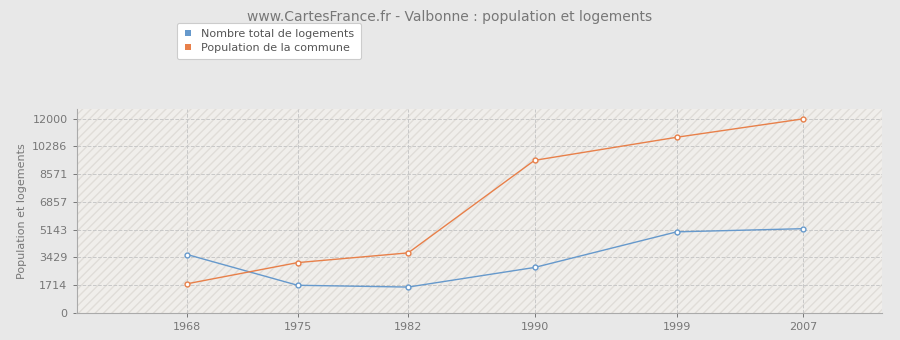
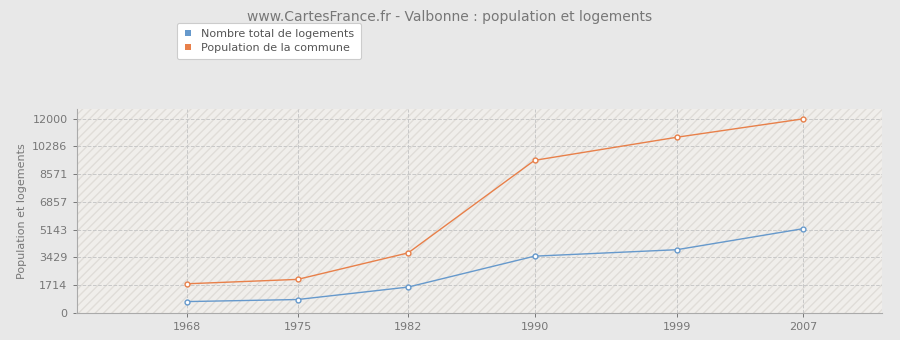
Nombre total de logements/1968: 3600 -> 700
Nombre total de logements/1975: 1700 -> 800
Population de la commune/1975: 3100 -> 2100
Nombre total de logements/1990: 2800 -> 3500
Nombre total de logements/1999: 5000 -> 3900
